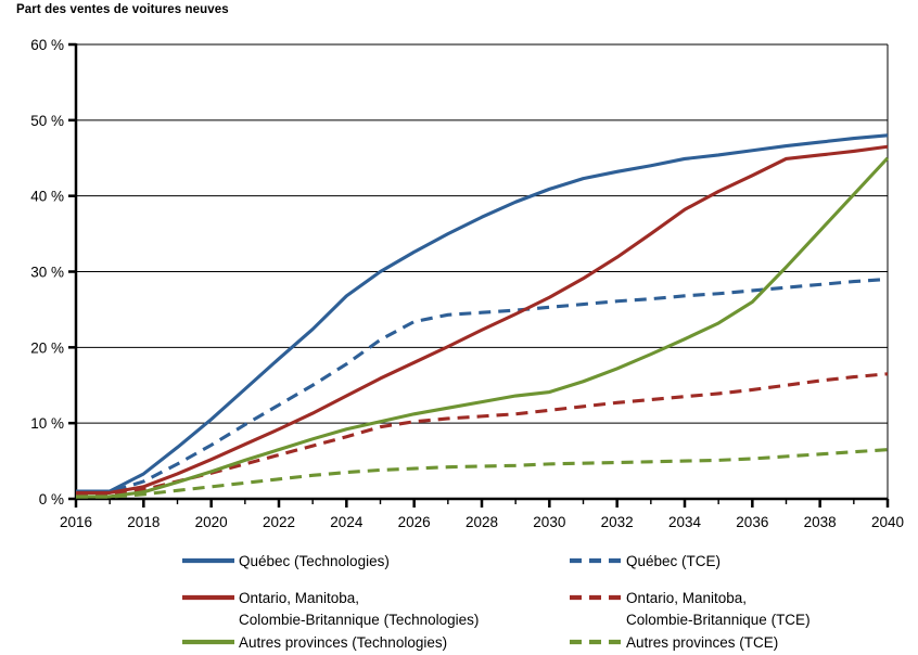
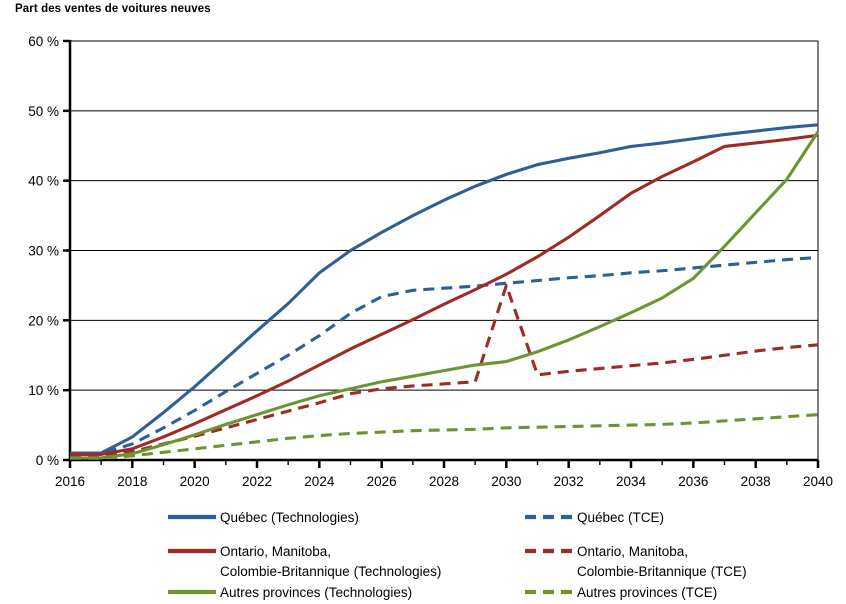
Ontario, Manitoba, Colombie-Britannique (TCE)/2030: 12% -> 25%
Autres provinces (Technologies)/2040: 45% -> 47%
